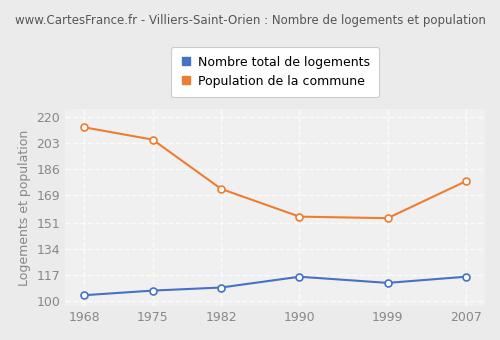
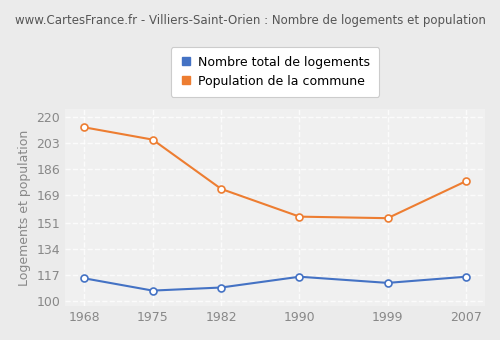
Nombre total de logements/1968: 104 -> 115
